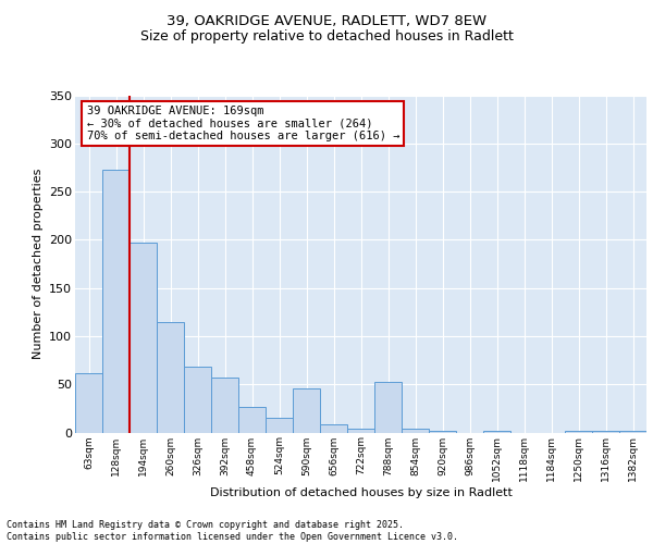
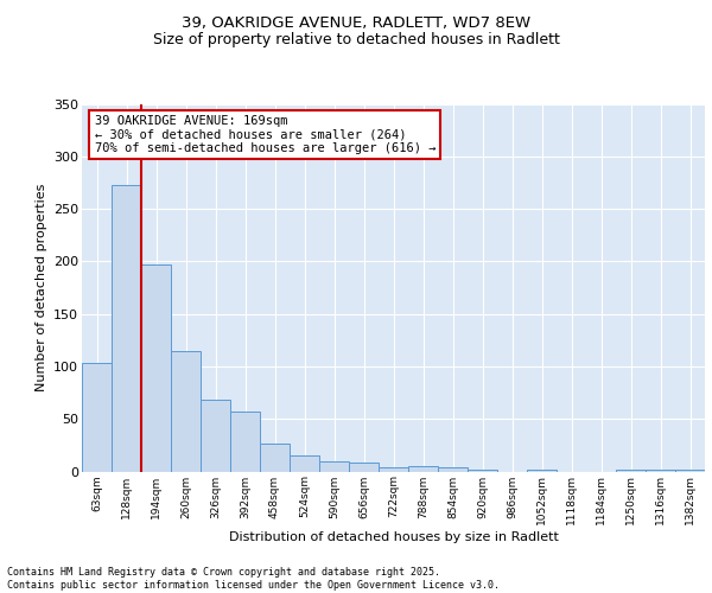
63sqm: 62 -> 103
590sqm: 46 -> 10
788sqm: 52 -> 5
